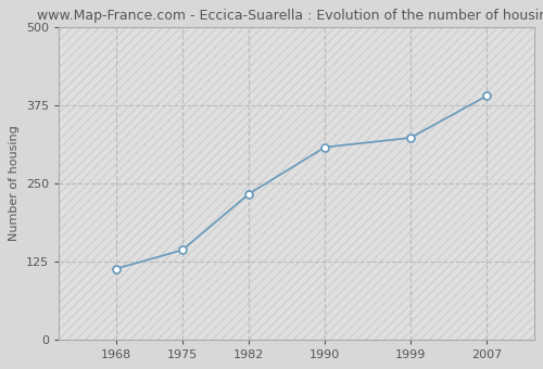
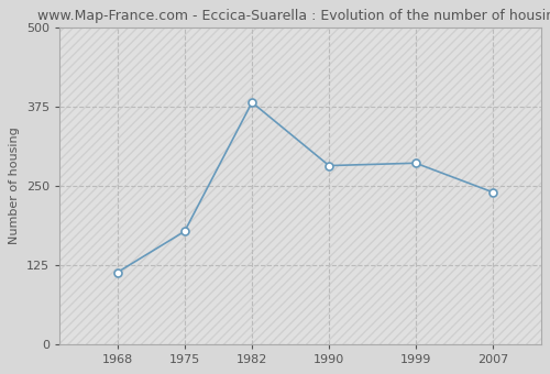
1975: 143 -> 178
1982: 233 -> 382
1990: 308 -> 282
1999: 323 -> 286
2007: 390 -> 240
